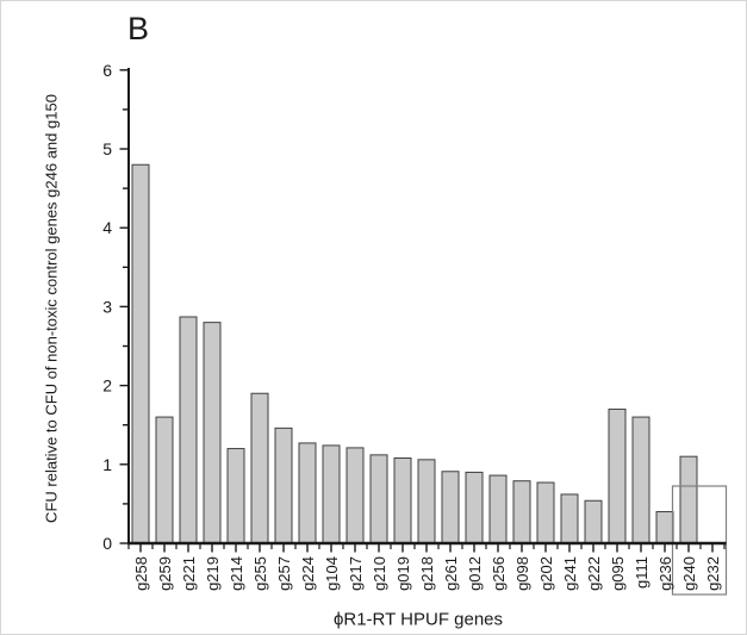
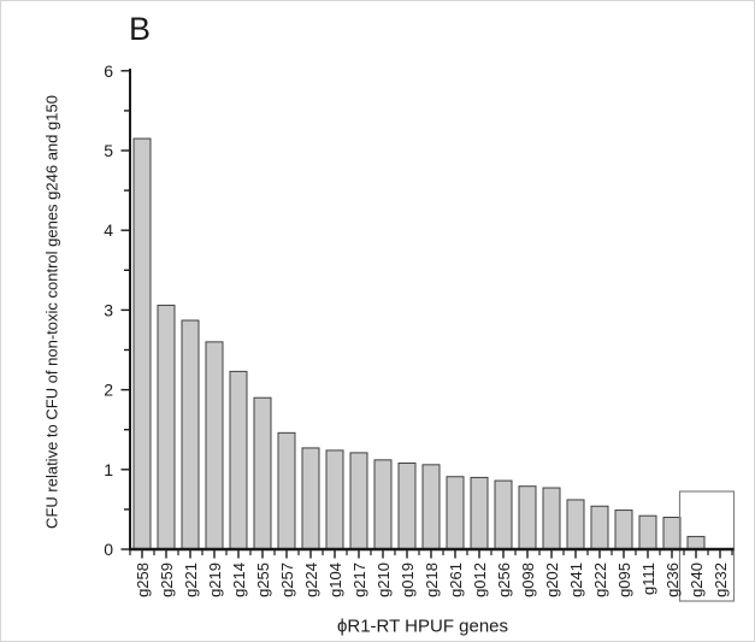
g258: 4.8 -> 5.2
g259: 1.6 -> 3.1
g219: 2.8 -> 2.6
g214: 1.2 -> 2.2
g095: 1.7 -> 0.5
g111: 1.6 -> 0.4
g240: 1.1 -> 0.2
